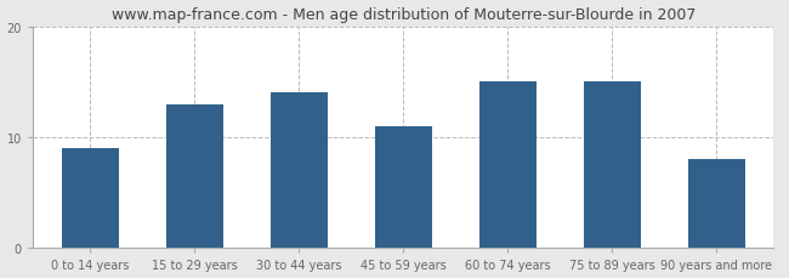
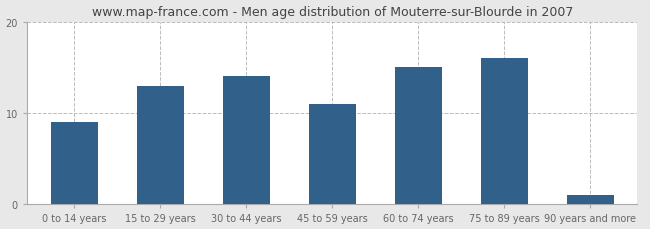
75 to 89 years: 15 -> 16
90 years and more: 8 -> 1
